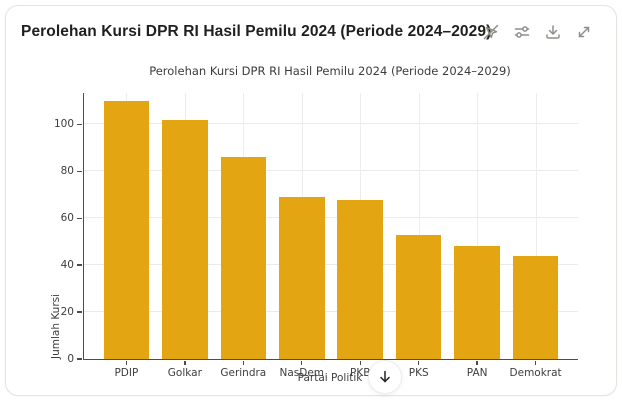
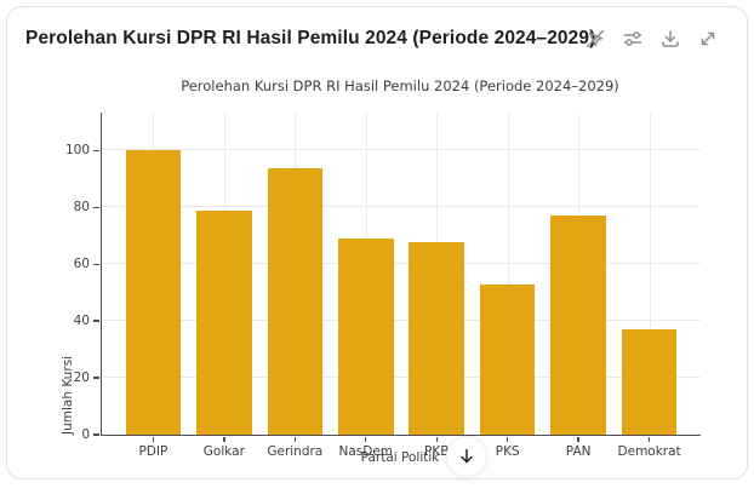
PDIP: 110 -> 100
Golkar: 102 -> 79
Gerindra: 86 -> 94
PAN: 48 -> 77
Demokrat: 44 -> 37
